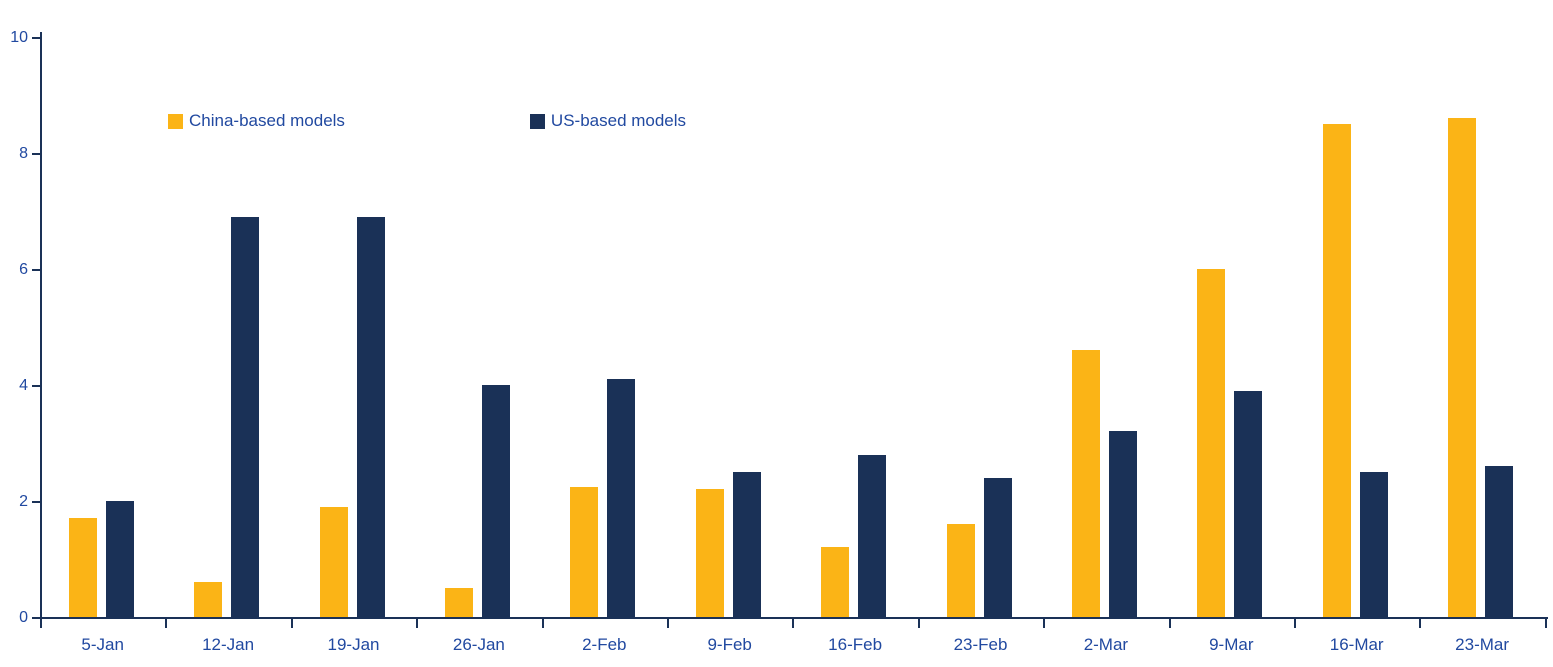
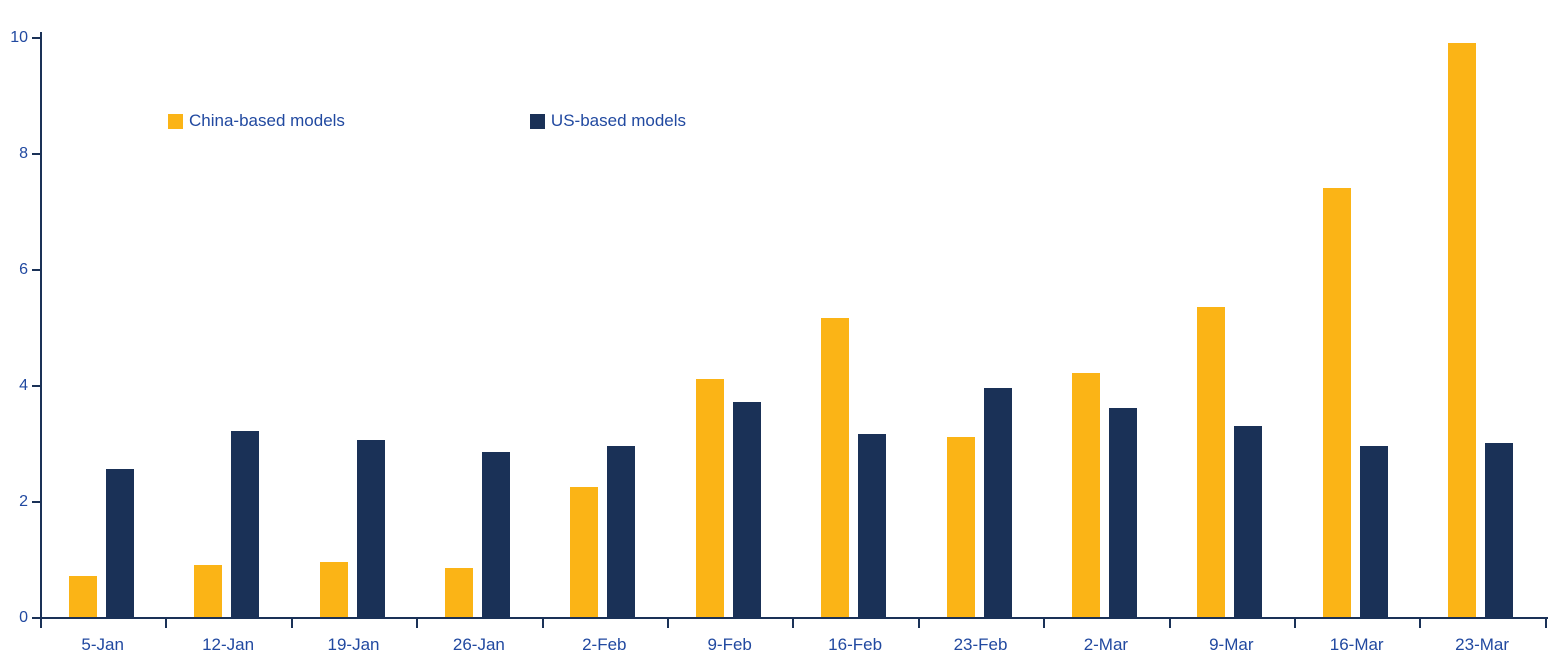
China-based models/5-Jan: 1.7 -> 0.7
US-based models/5-Jan: 2.0 -> 2.5
China-based models/12-Jan: 0.6 -> 0.9
US-based models/12-Jan: 6.9 -> 3.2
China-based models/19-Jan: 1.9 -> 0.9
US-based models/19-Jan: 6.9 -> 3.0
China-based models/26-Jan: 0.5 -> 0.8
US-based models/26-Jan: 4.0 -> 2.9
US-based models/2-Feb: 4.1 -> 3.0
China-based models/9-Feb: 2.2 -> 4.1
US-based models/9-Feb: 2.5 -> 3.7
China-based models/16-Feb: 1.2 -> 5.2
US-based models/16-Feb: 2.8 -> 3.1
China-based models/23-Feb: 1.6 -> 3.1
US-based models/23-Feb: 2.4 -> 4.0
China-based models/2-Mar: 4.6 -> 4.2
US-based models/2-Mar: 3.2 -> 3.6
China-based models/9-Mar: 6.0 -> 5.3
US-based models/9-Mar: 3.9 -> 3.3
China-based models/16-Mar: 8.5 -> 7.4
US-based models/16-Mar: 2.5 -> 3.0
China-based models/23-Mar: 8.6 -> 9.9
US-based models/23-Mar: 2.6 -> 3.0
